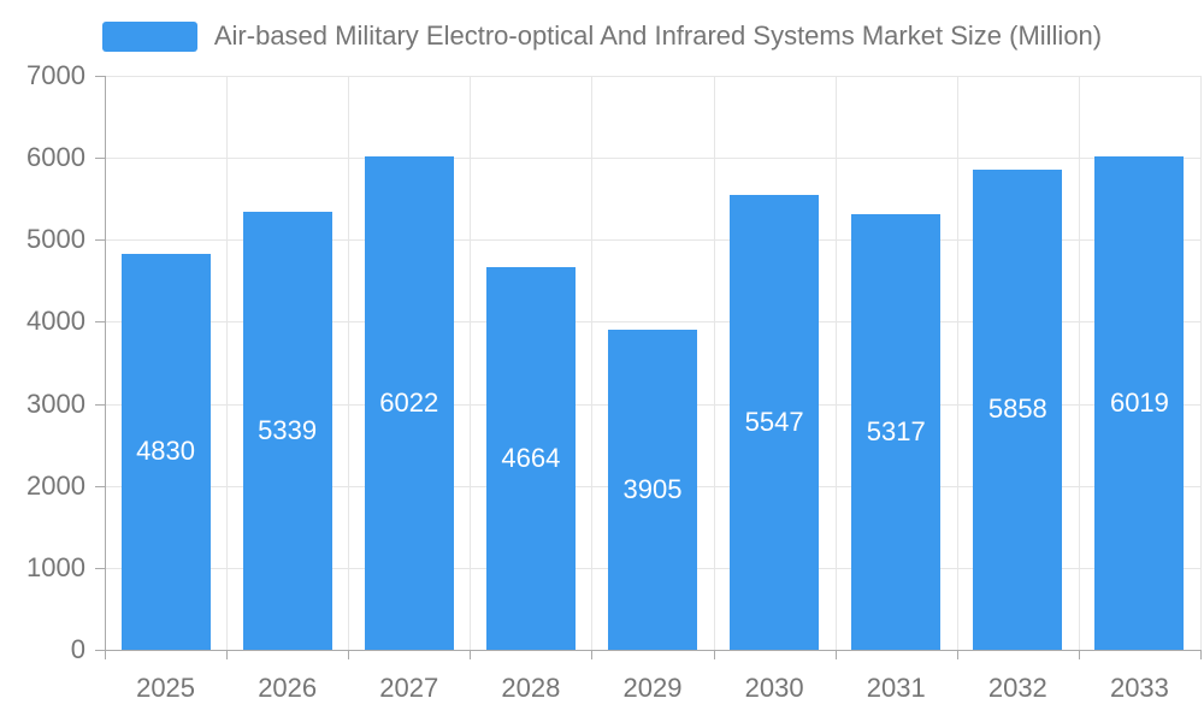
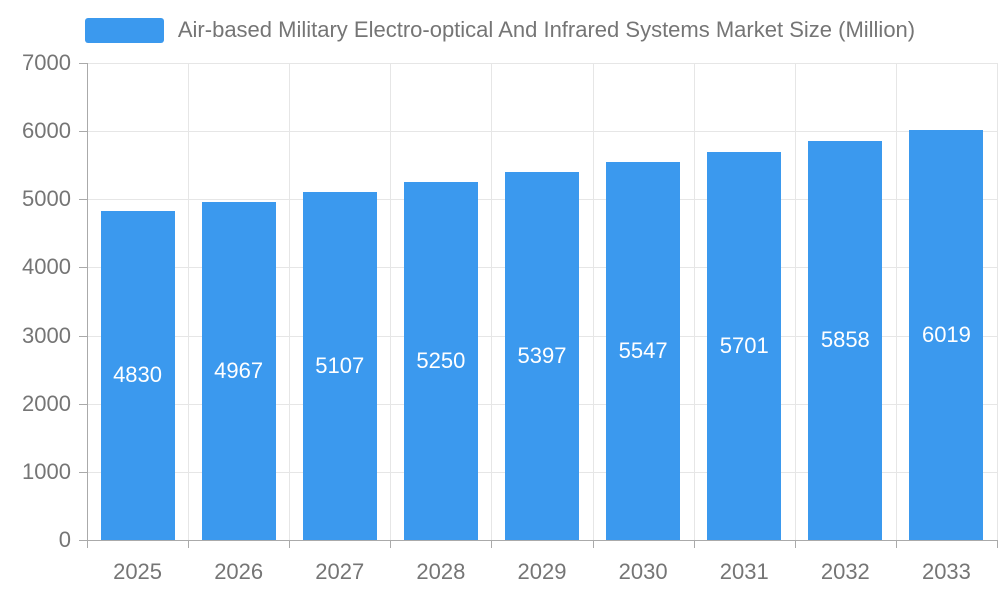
2026: 5339 -> 4967
2027: 6022 -> 5107
2028: 4664 -> 5250
2029: 3905 -> 5397
2031: 5317 -> 5701
